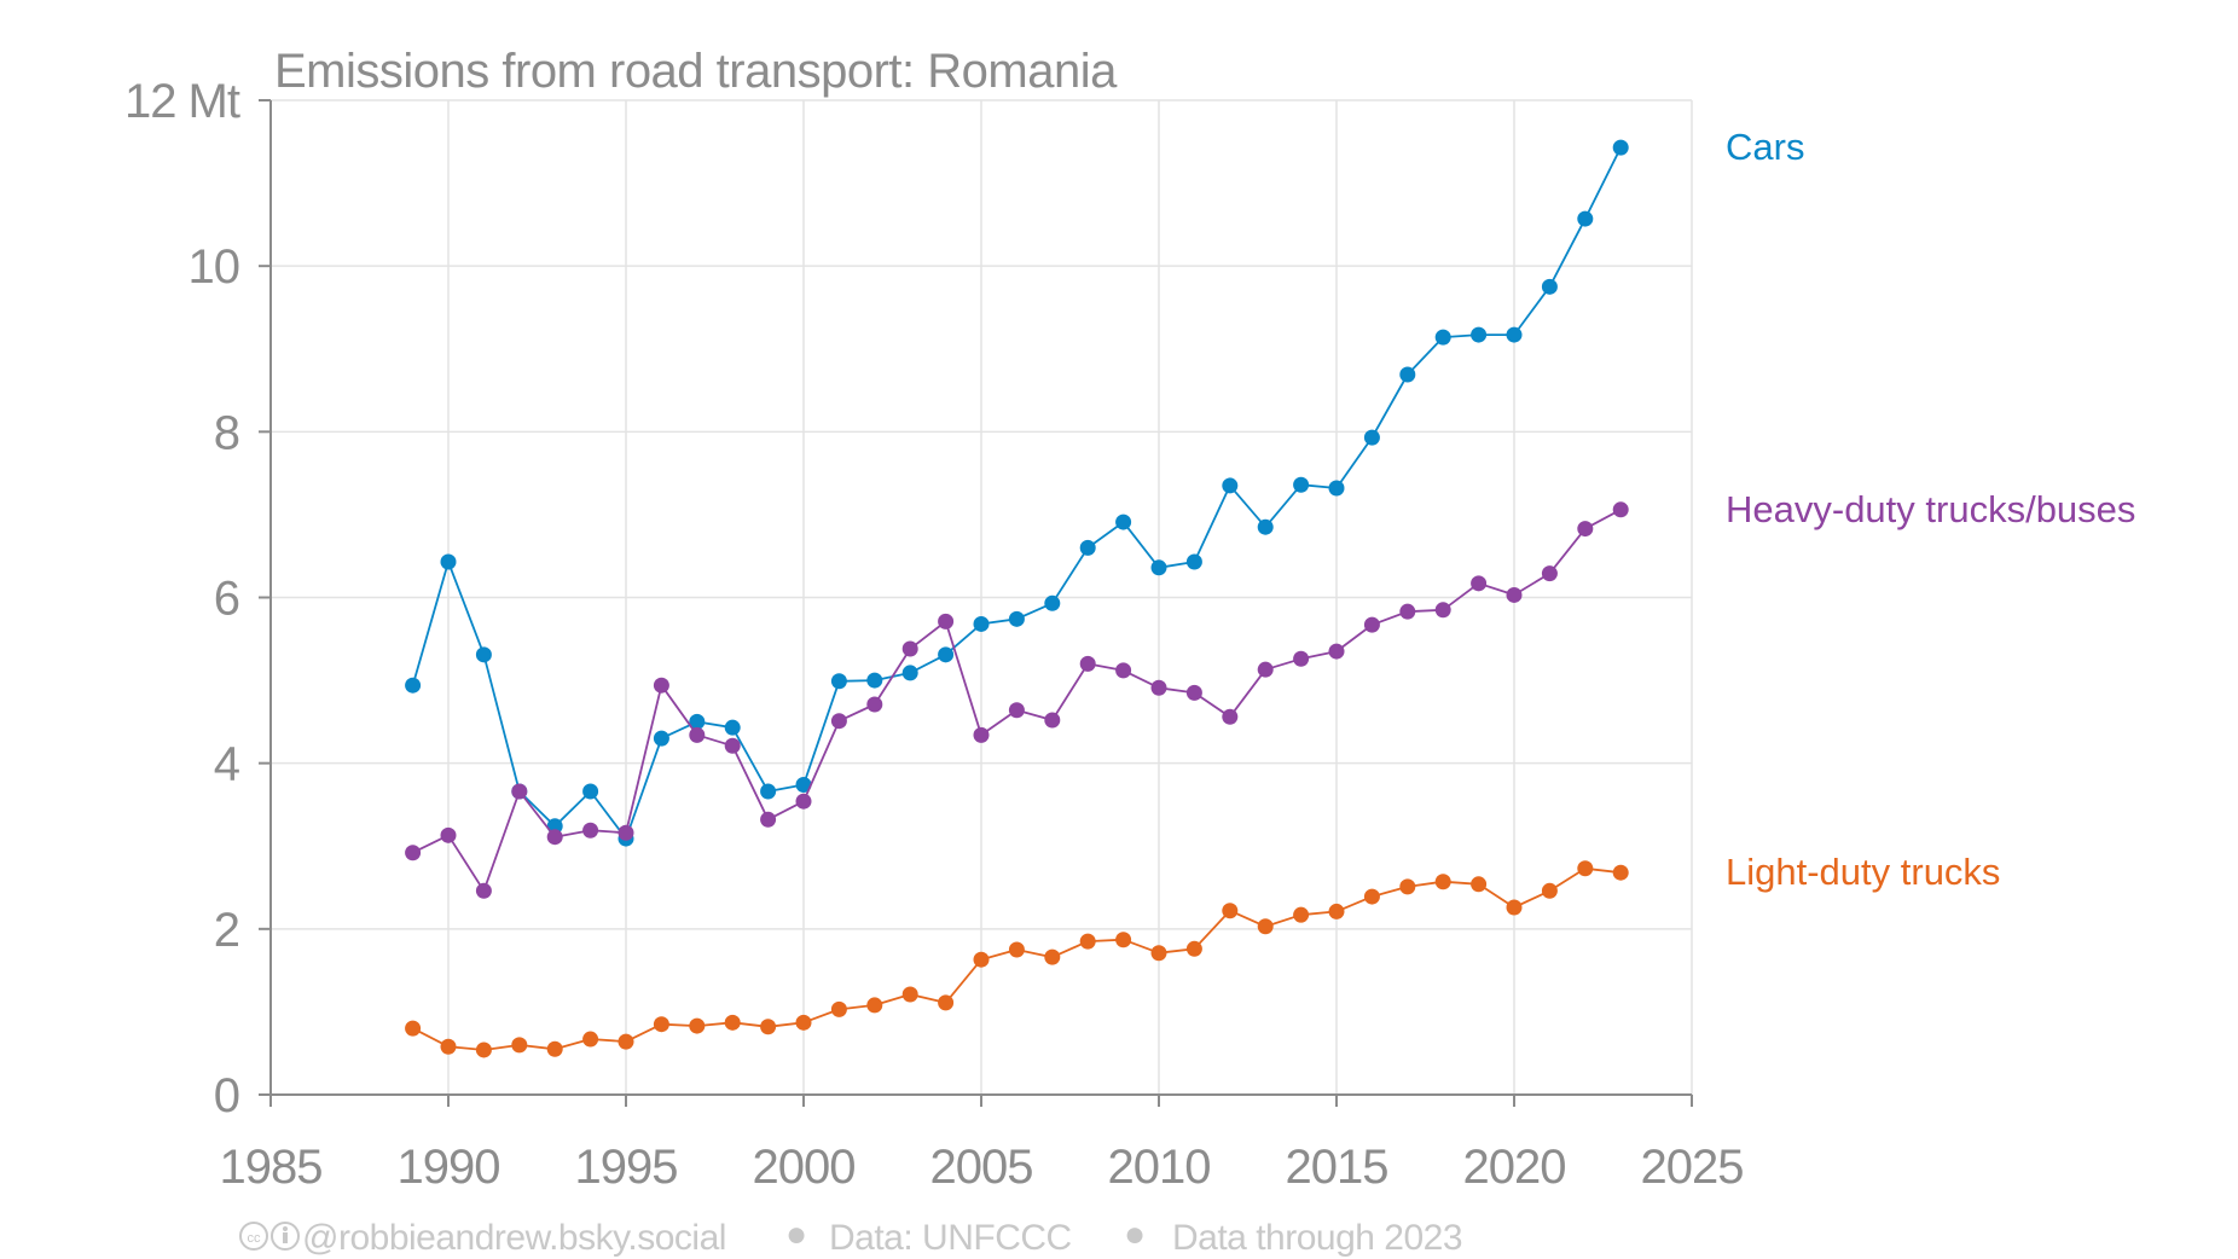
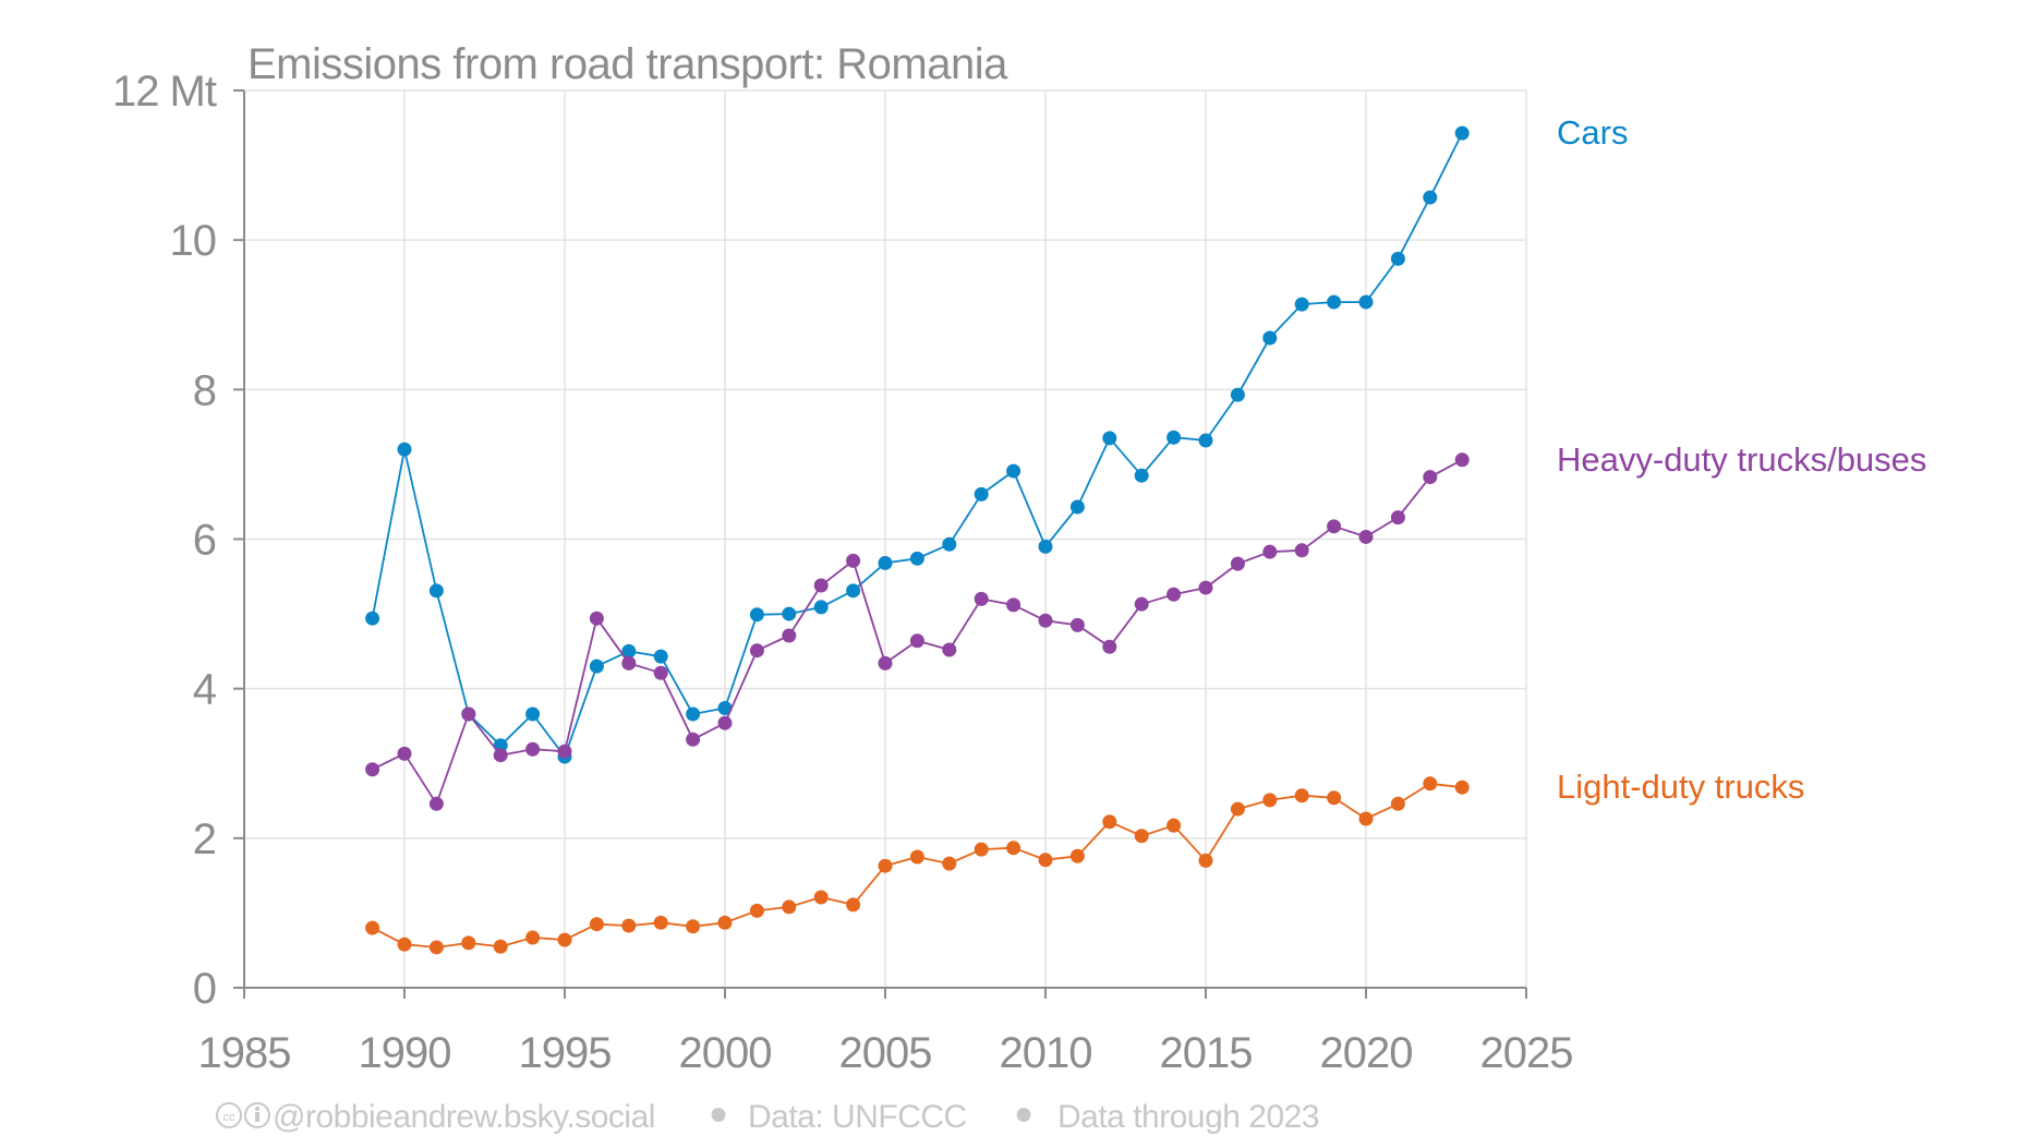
Cars/1990: 6.4 -> 7.2
Cars/2010: 6.4 -> 5.9
Light-duty trucks/2015: 2.2 -> 1.7
